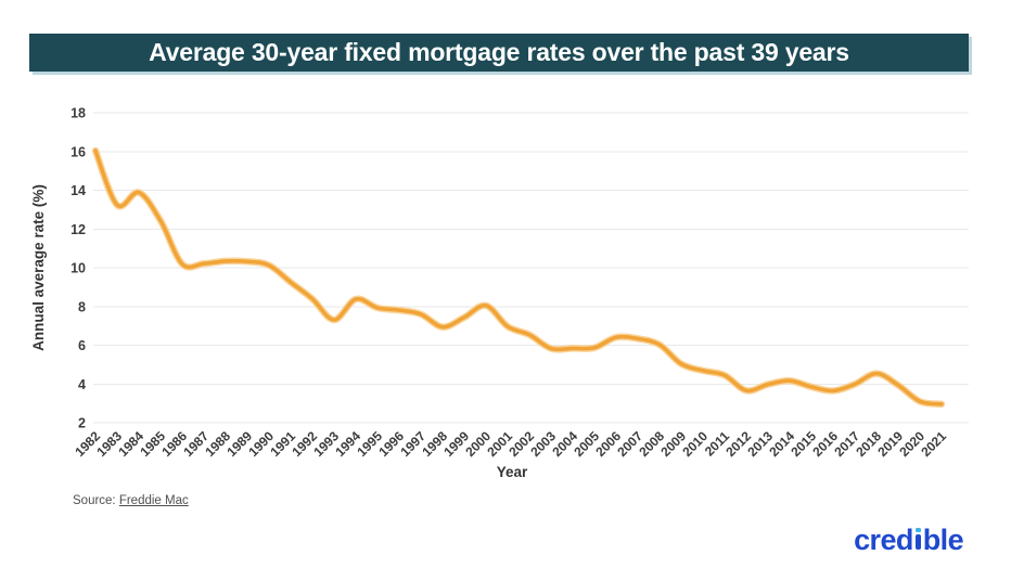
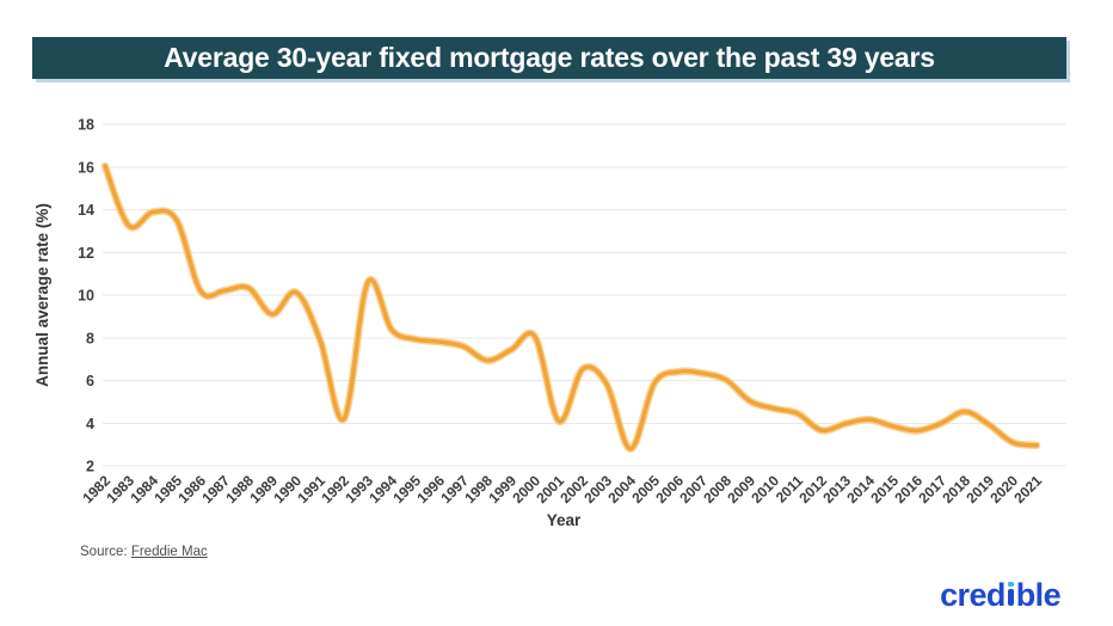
1985: 12.4 -> 13.5
1989: 10.3 -> 9.1
1991: 9.2 -> 7.9
1992: 8.4 -> 4.2
1993: 7.3 -> 10.6
2001: 7.0 -> 4.1
2004: 5.8 -> 2.8
